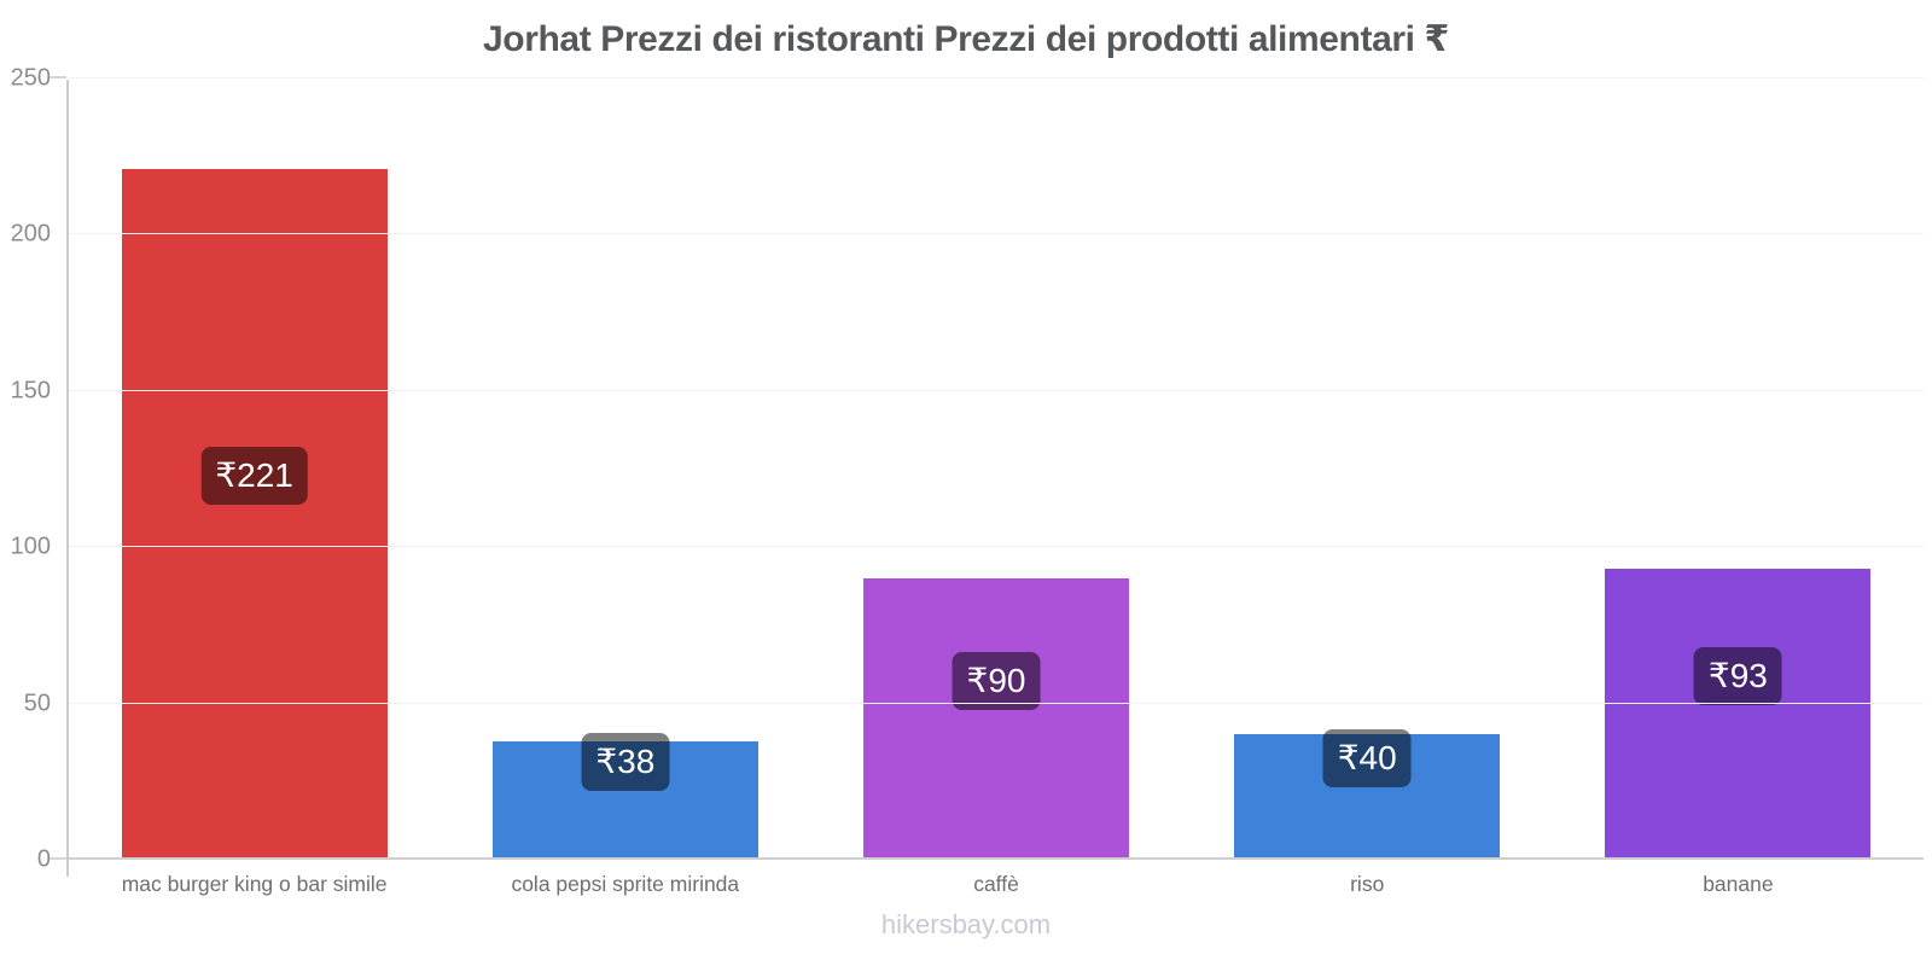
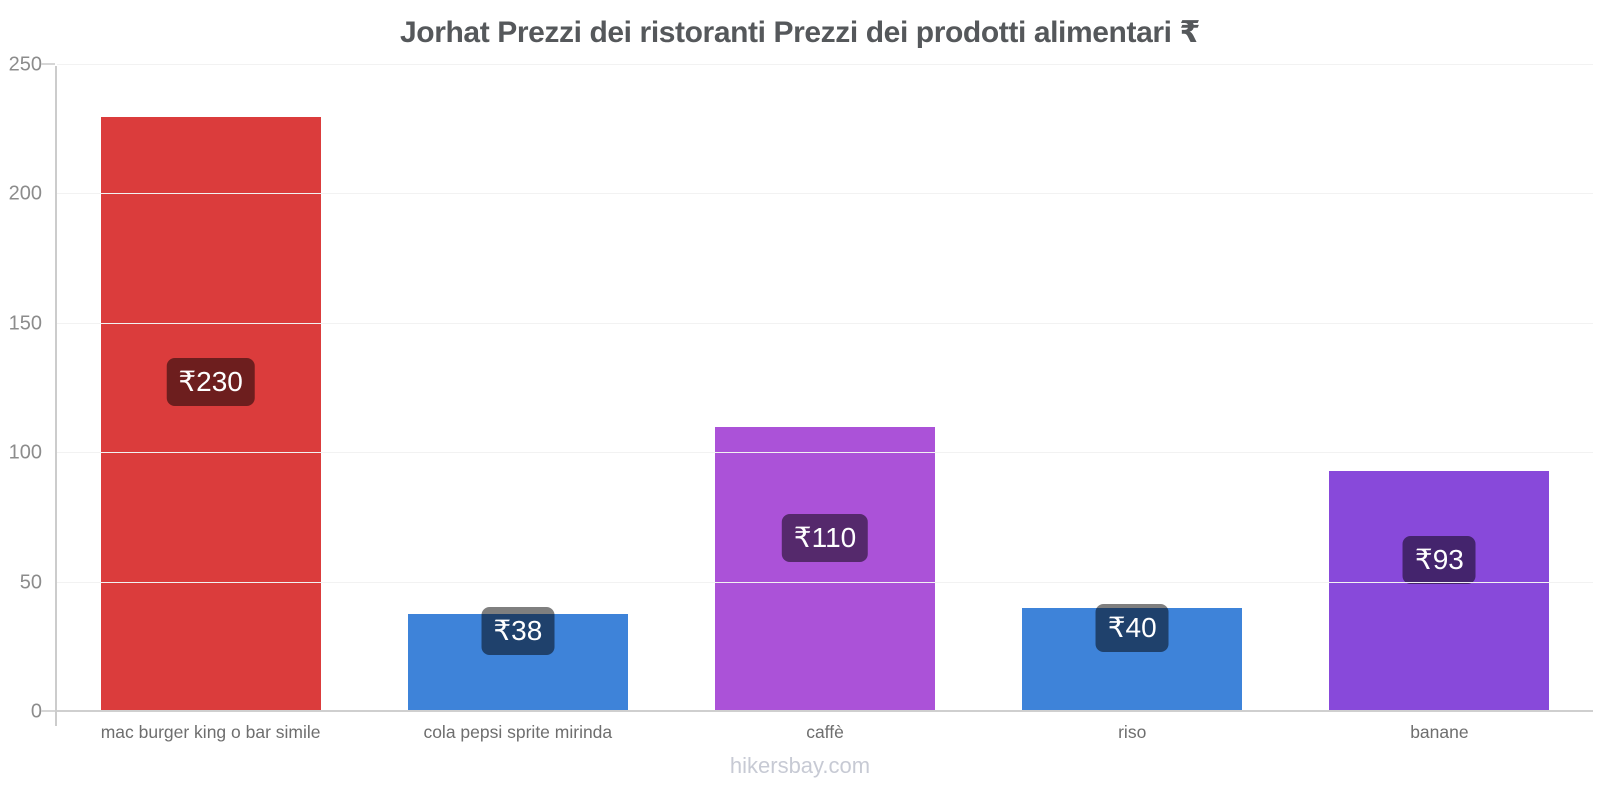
mac burger king o bar simile: 221 -> 230
caffè: 90 -> 110
